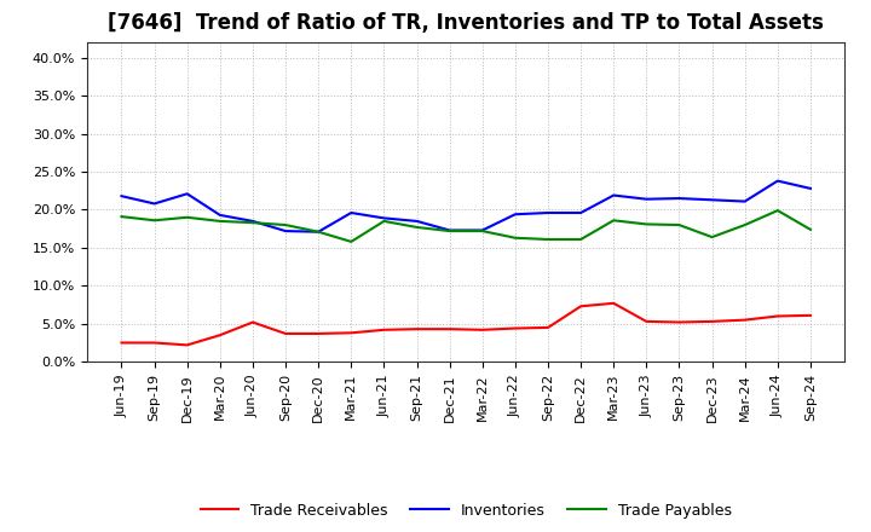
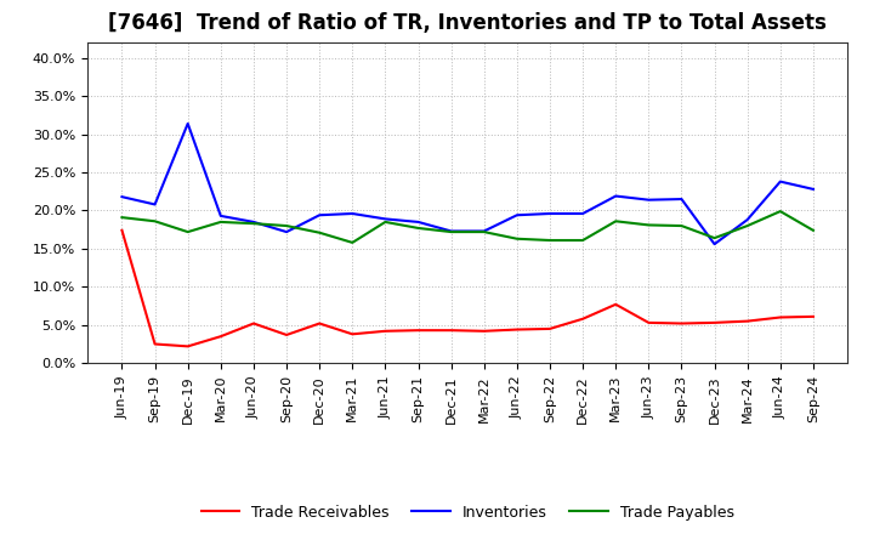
Trade Receivables/Jun-19: 2.5% -> 17.4%
Inventories/Dec-19: 22.1% -> 31.4%
Trade Payables/Dec-19: 19.0% -> 17.2%
Trade Receivables/Dec-20: 3.7% -> 5.2%
Inventories/Dec-20: 17.1% -> 19.4%
Trade Receivables/Dec-22: 7.3% -> 5.8%
Inventories/Dec-23: 21.3% -> 15.6%
Inventories/Mar-24: 21.1% -> 18.8%
